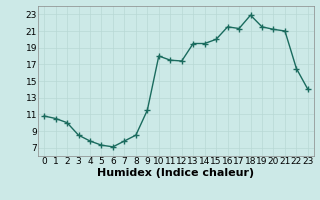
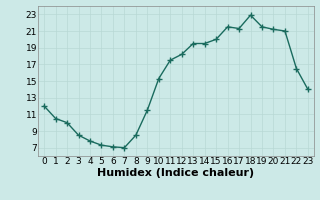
0: 10.8 -> 12.0
7: 7.8 -> 7.0
10: 18.0 -> 15.3
12: 17.4 -> 18.2
